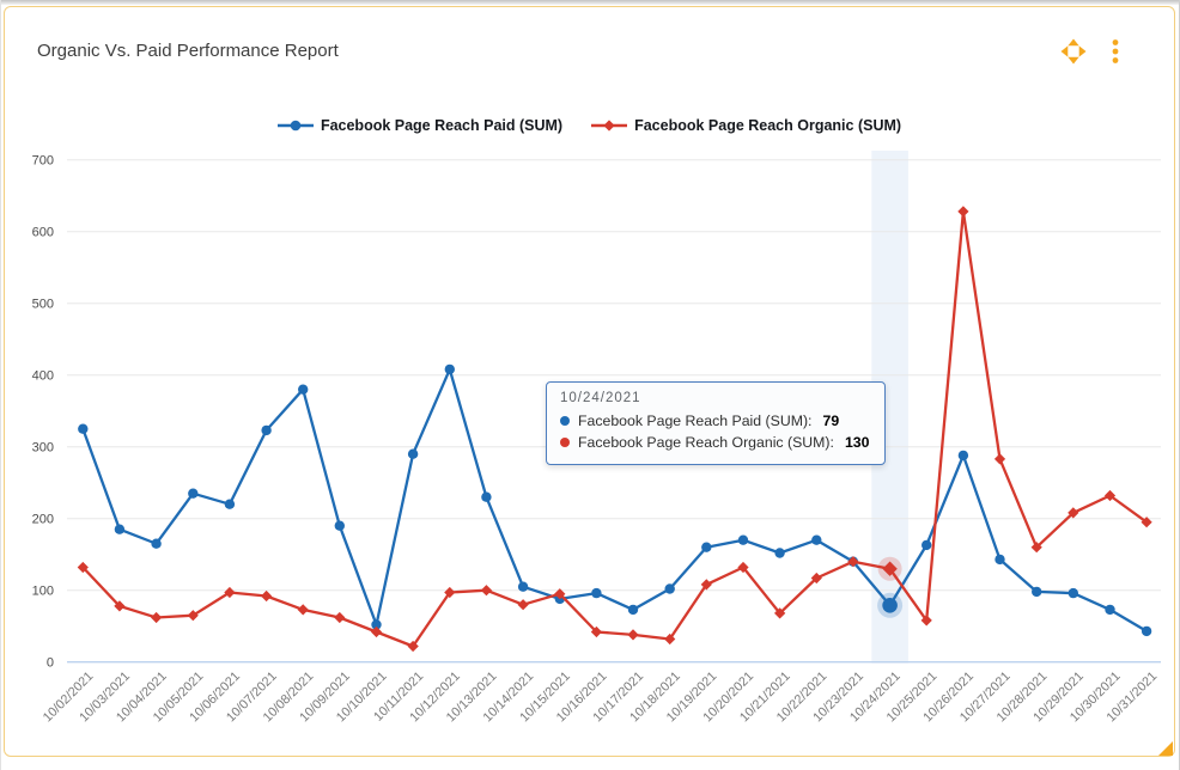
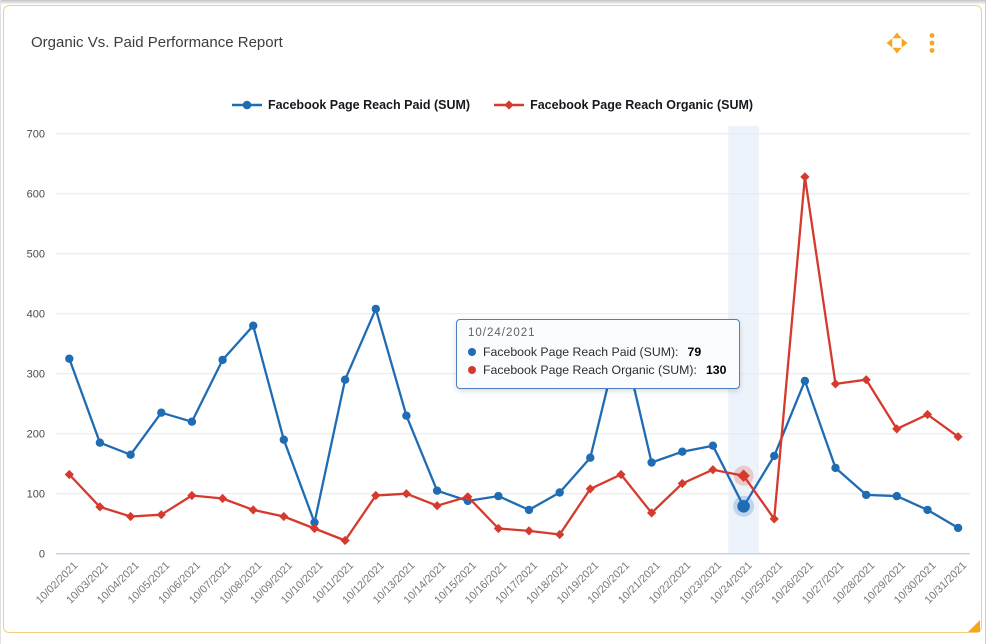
Facebook Page Reach Paid (SUM)/10/20/2021: 170 -> 370
Facebook Page Reach Paid (SUM)/10/23/2021: 140 -> 180
Facebook Page Reach Organic (SUM)/10/28/2021: 160 -> 290
